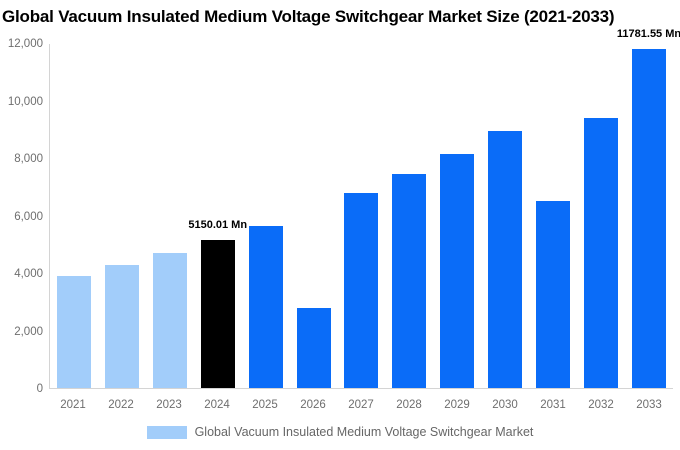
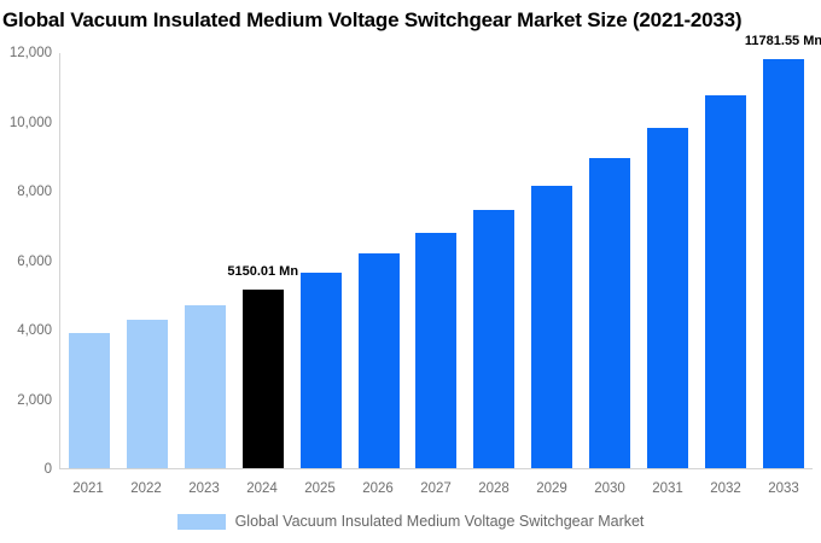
2026: 2800 -> 6200
2031: 6500 -> 9800
2032: 9400 -> 10700
